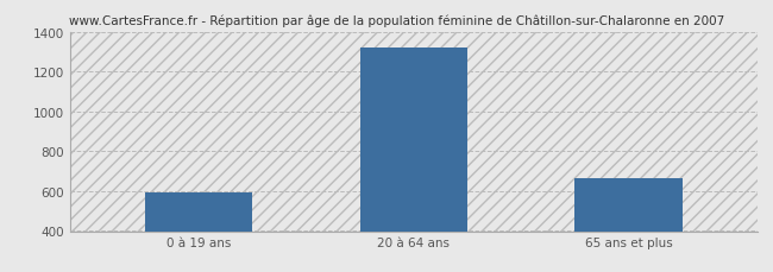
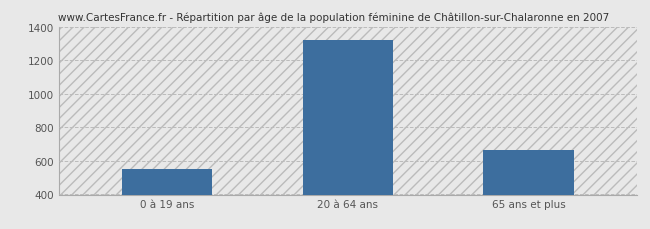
0 à 19 ans: 600 -> 550
